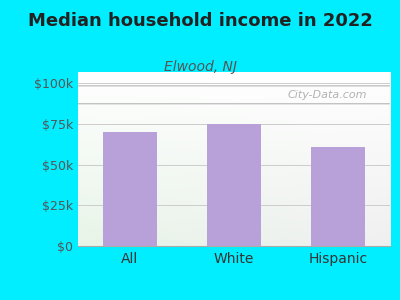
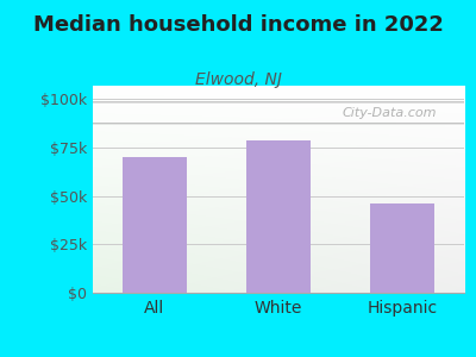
White: $75k -> $79k
Hispanic: $61k -> $46k
